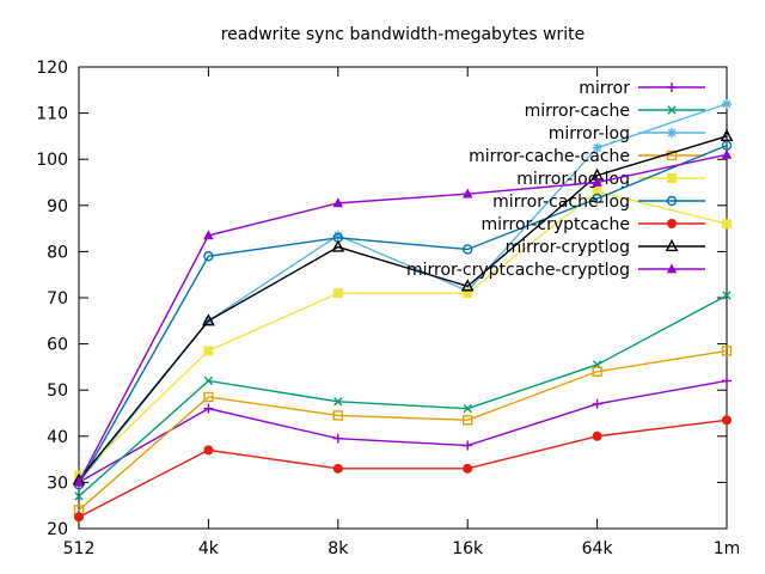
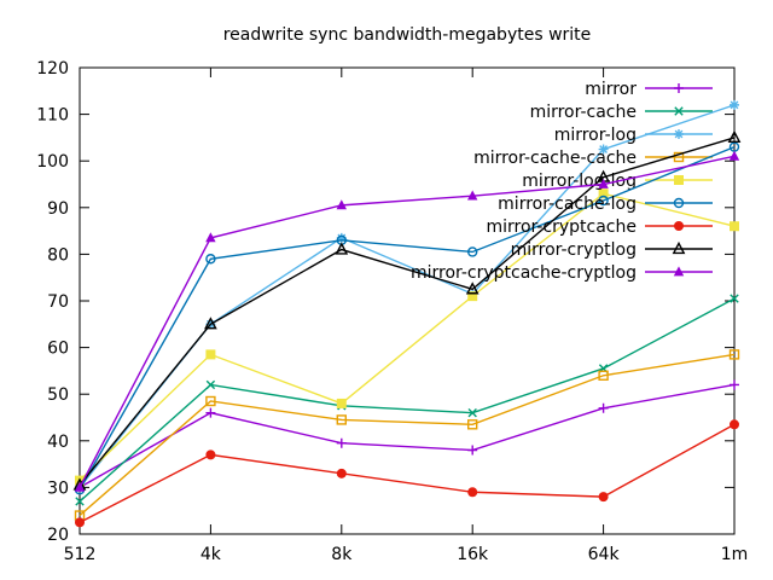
mirror-log-log/8k: 71 -> 48
mirror-cryptcache/16k: 33 -> 29
mirror-cryptcache/64k: 40 -> 28
